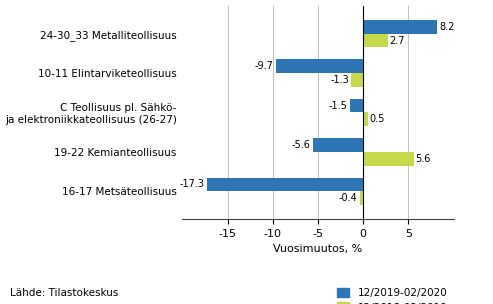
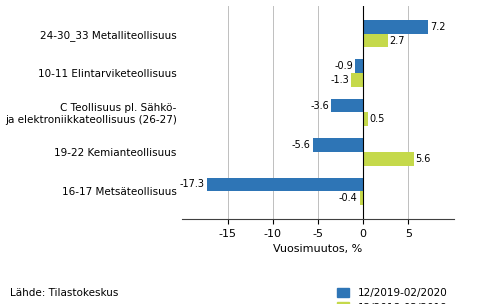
12/2019-02/2020/24-30_33 Metalliteollisuus: 8.2 -> 7.2
12/2019-02/2020/10-11 Elintarviketeollisuus: -9.7 -> -0.9
12/2019-02/2020/C Teollisuus pl. Sähkö- ja elektroniikkateollisuus (26-27): -1.5 -> -3.6
